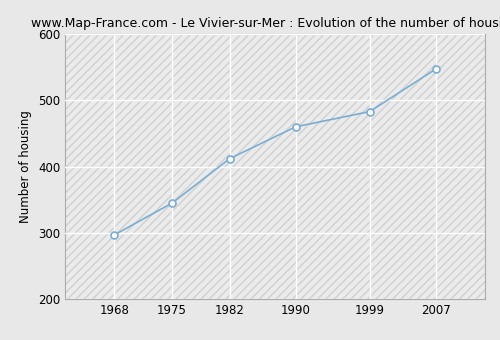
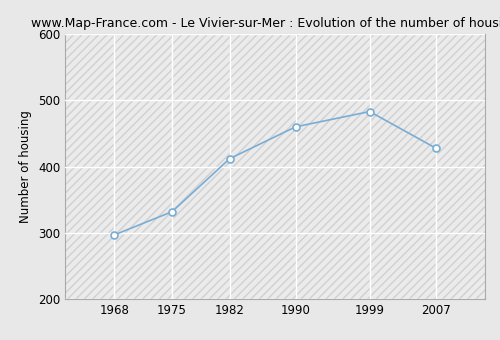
1975: 345 -> 332
2007: 547 -> 428
